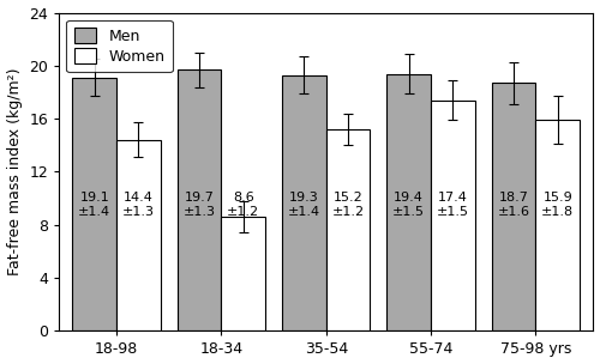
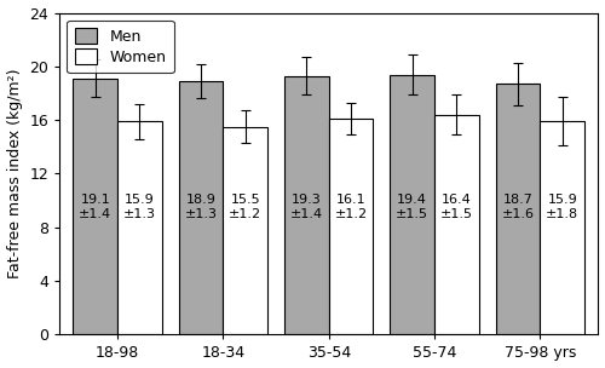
Women/18-98: 14.4 -> 15.9
Men/18-34: 19.7 -> 18.9
Women/18-34: 8.6 -> 15.5
Women/35-54: 15.2 -> 16.1
Women/55-74: 17.4 -> 16.4
